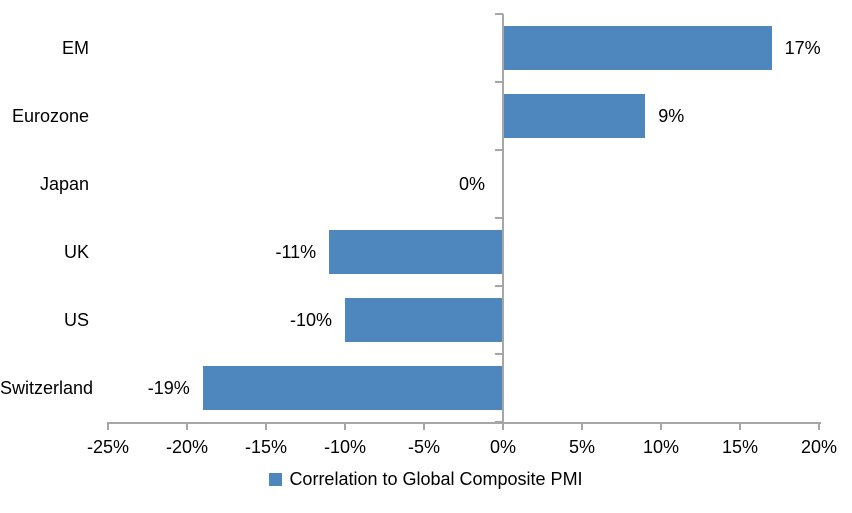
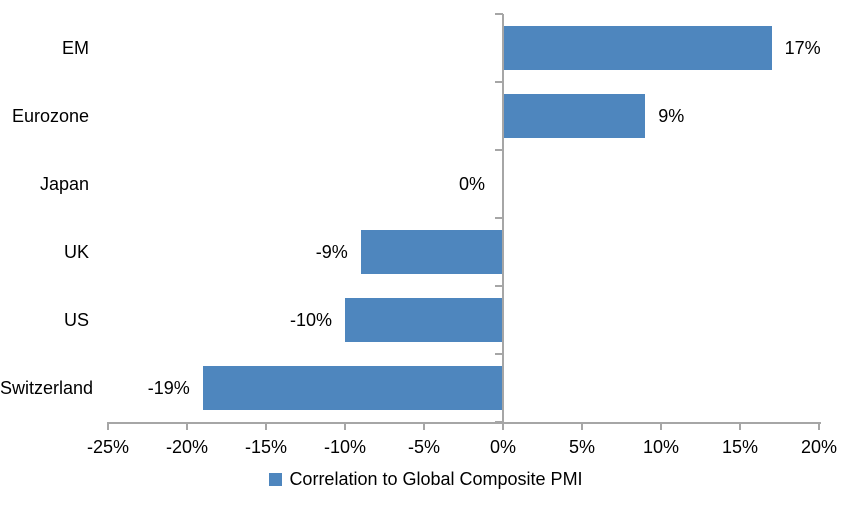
UK: -11% -> -9%
